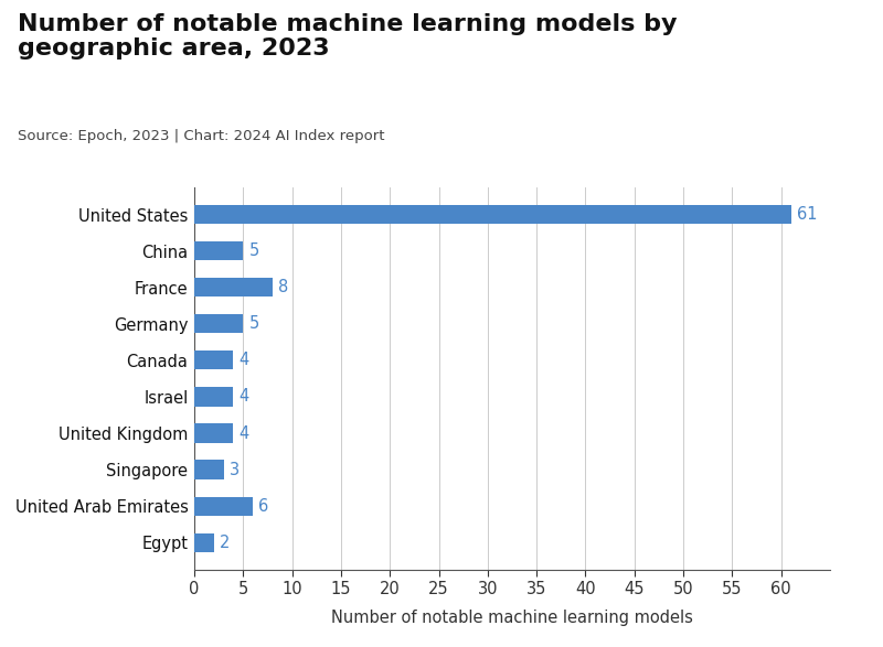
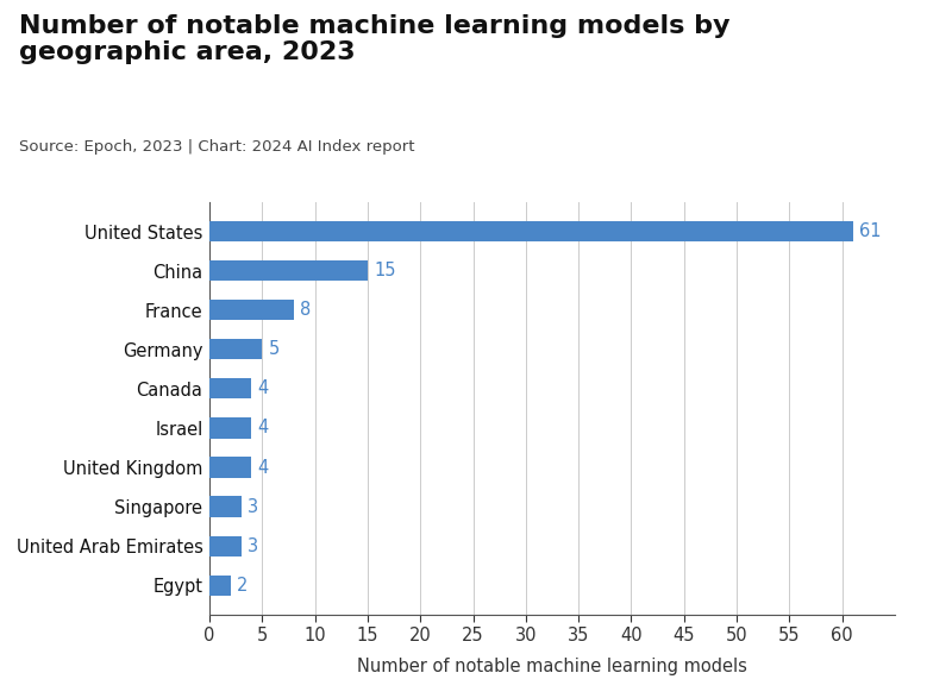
China: 5 -> 15
United Arab Emirates: 6 -> 3
